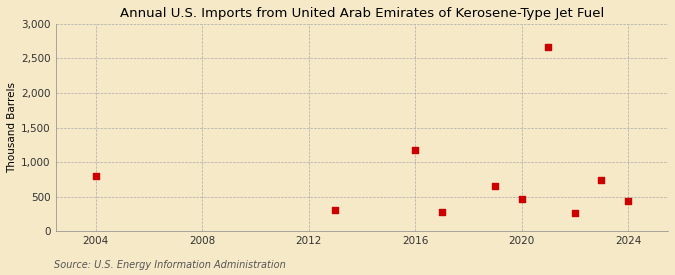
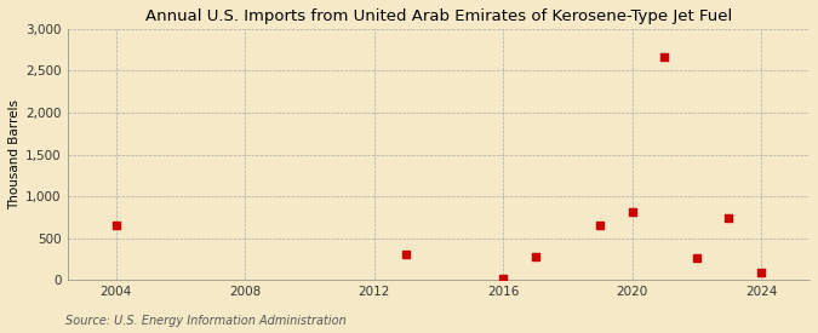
2004: 800 -> 650
2016: 1,180 -> 20
2020: 460 -> 820
2024: 440 -> 90
